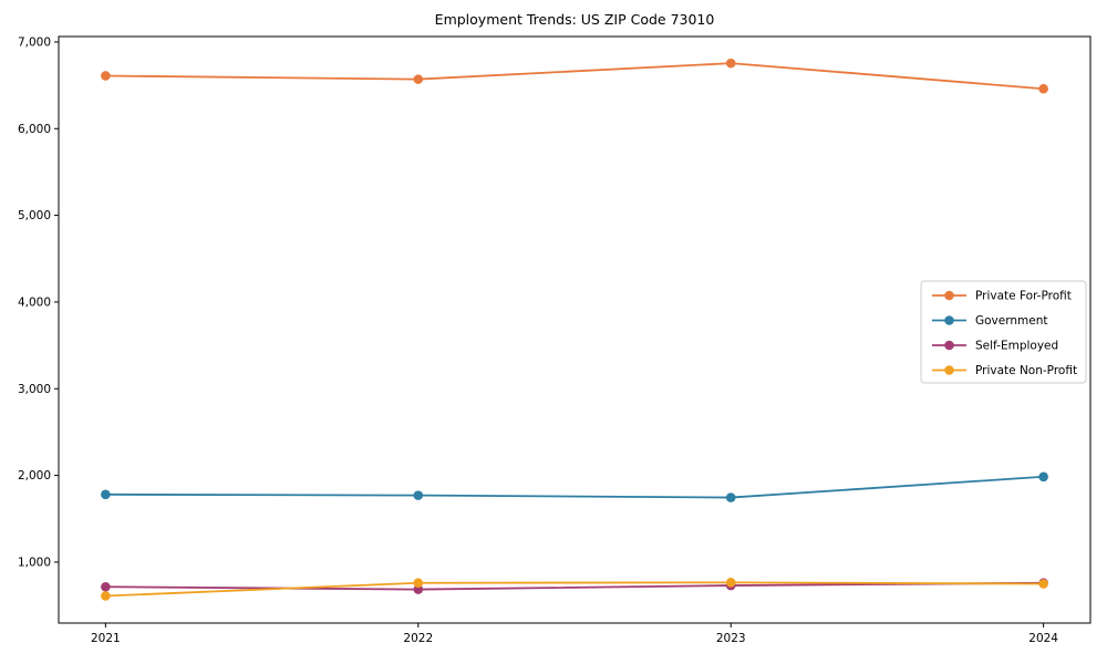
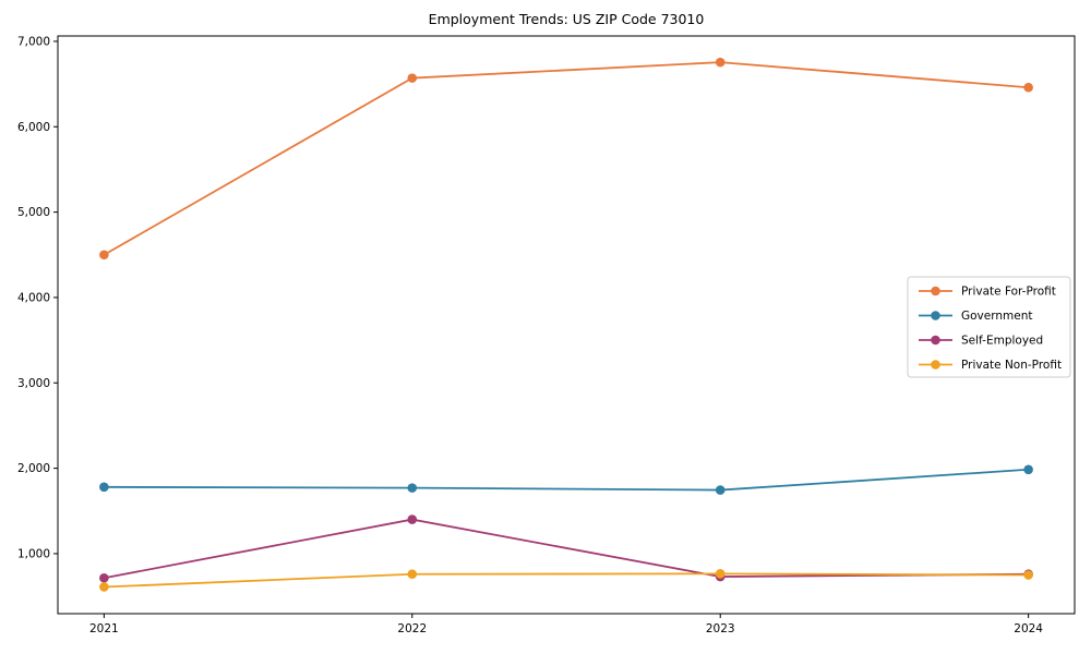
Private For-Profit/2021: 6600 -> 4500
Self-Employed/2022: 700 -> 1400
